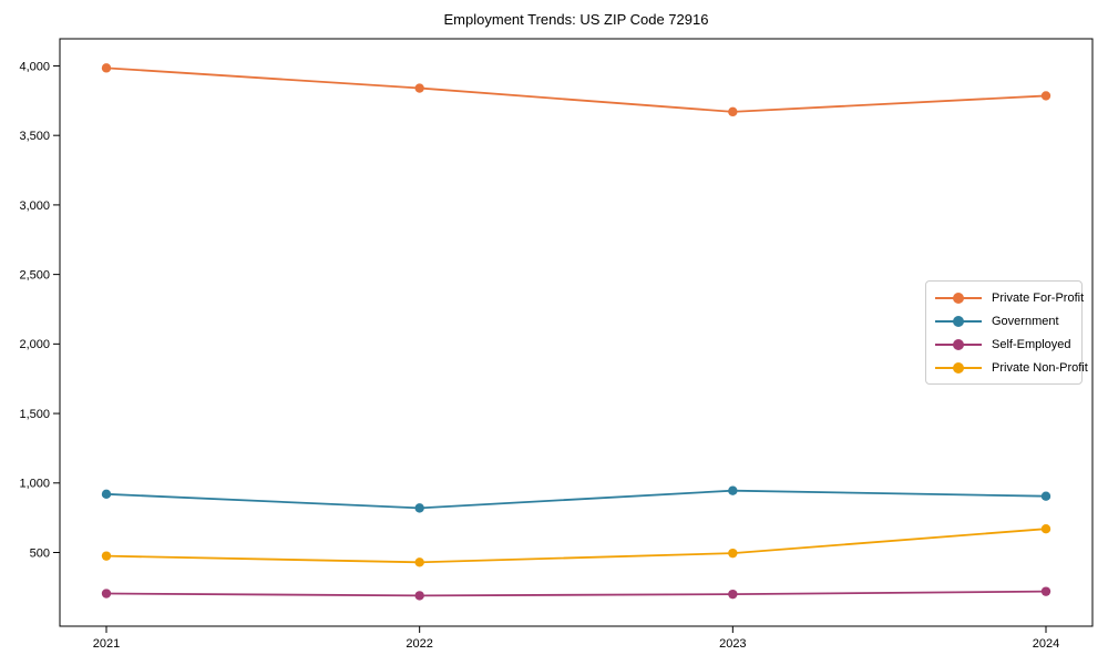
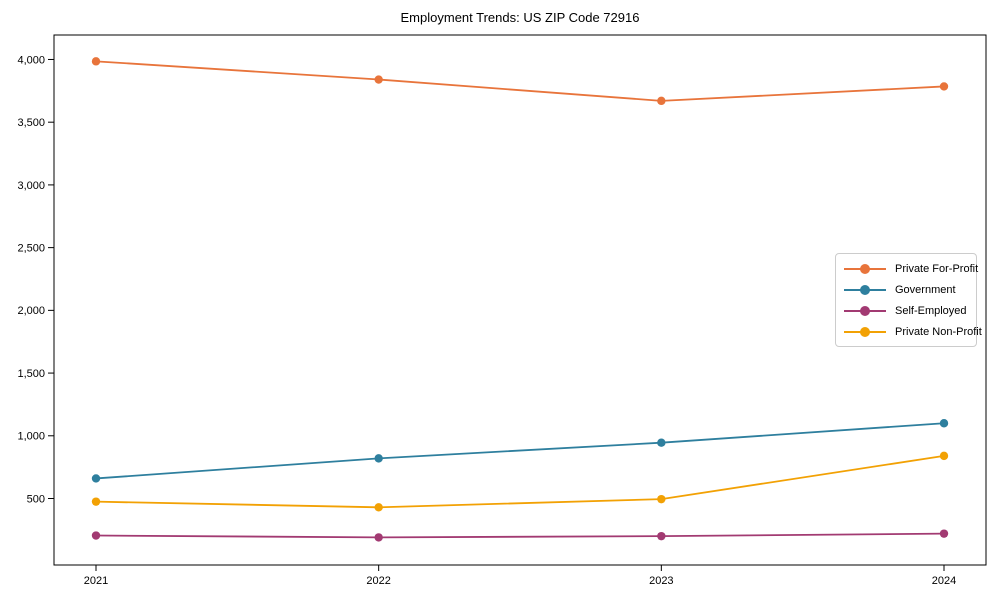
Government/2021: 920 -> 660
Government/2024: 900 -> 1100
Private Non-Profit/2024: 670 -> 840
